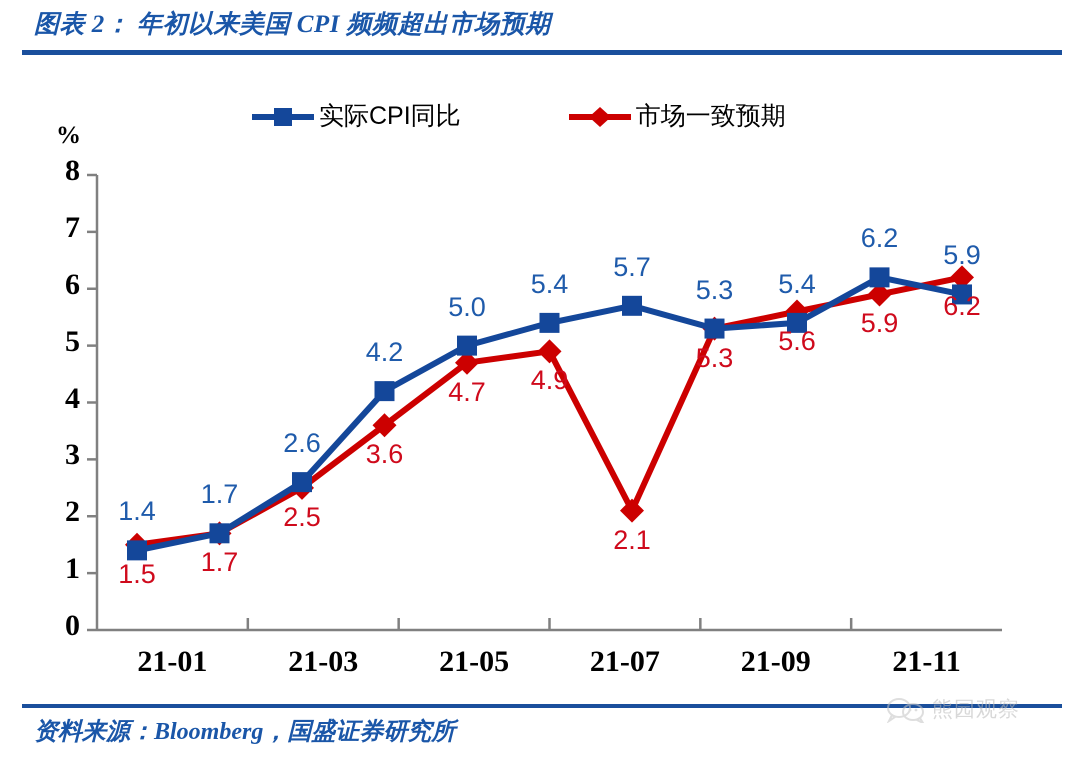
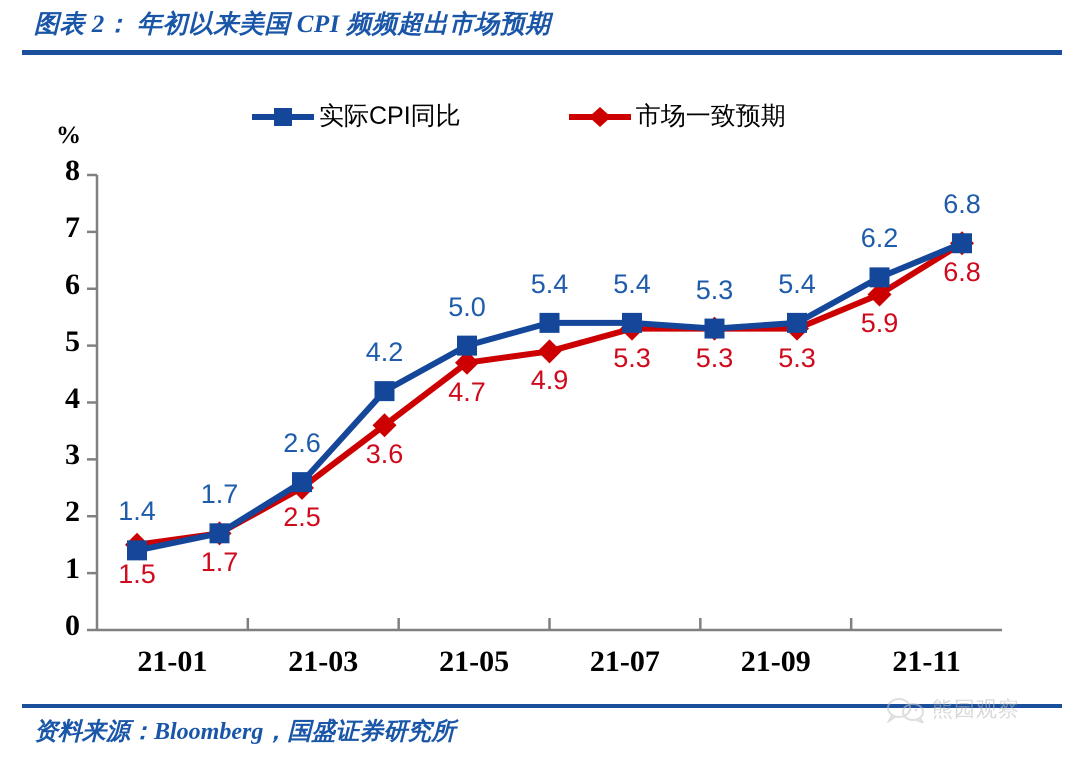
实际CPI同比/21-07: 5.7 -> 5.4
市场一致预期/21-07: 2.1 -> 5.3
市场一致预期/21-09: 5.6 -> 5.3
实际CPI同比/21-11: 5.9 -> 6.8
市场一致预期/21-11: 6.2 -> 6.8
